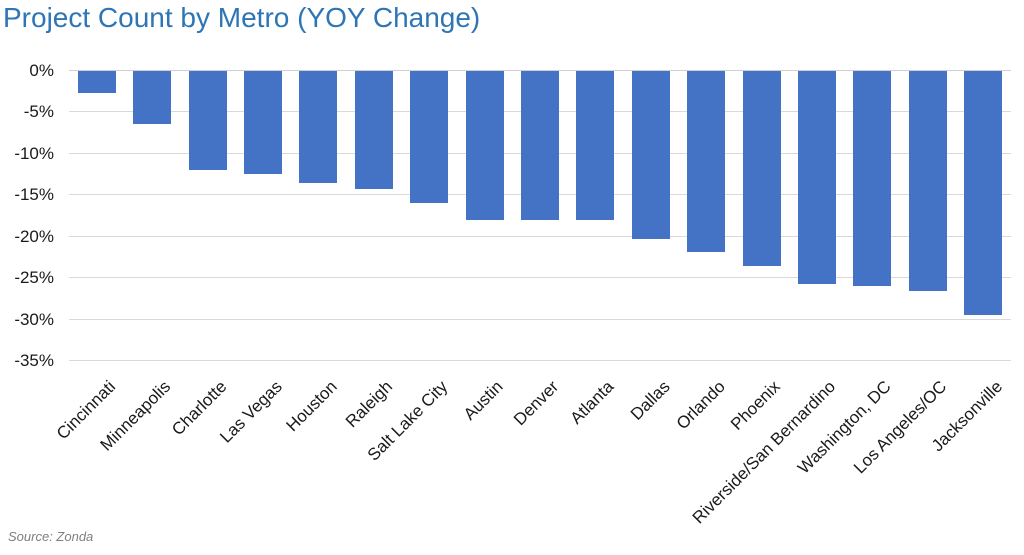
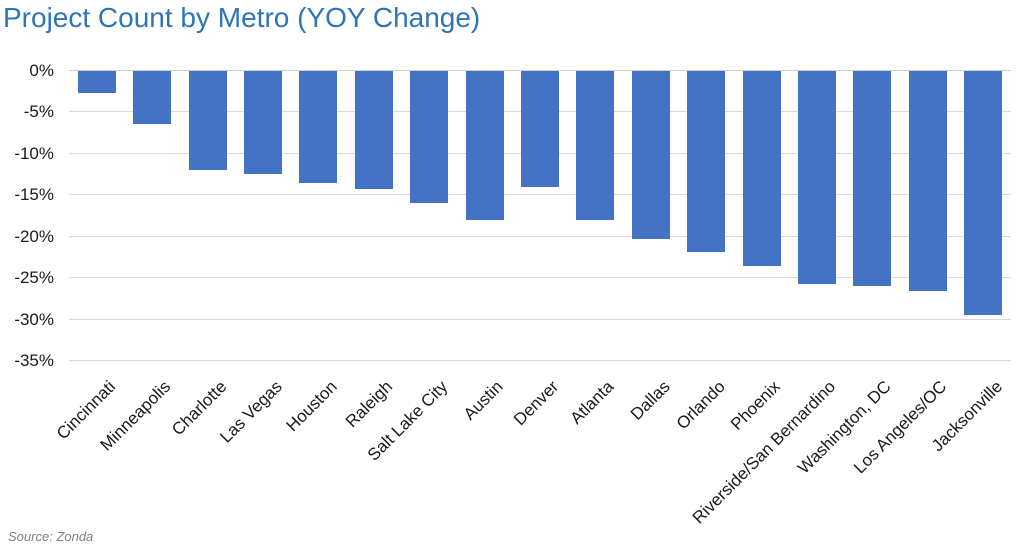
Denver: -18% -> -14%
